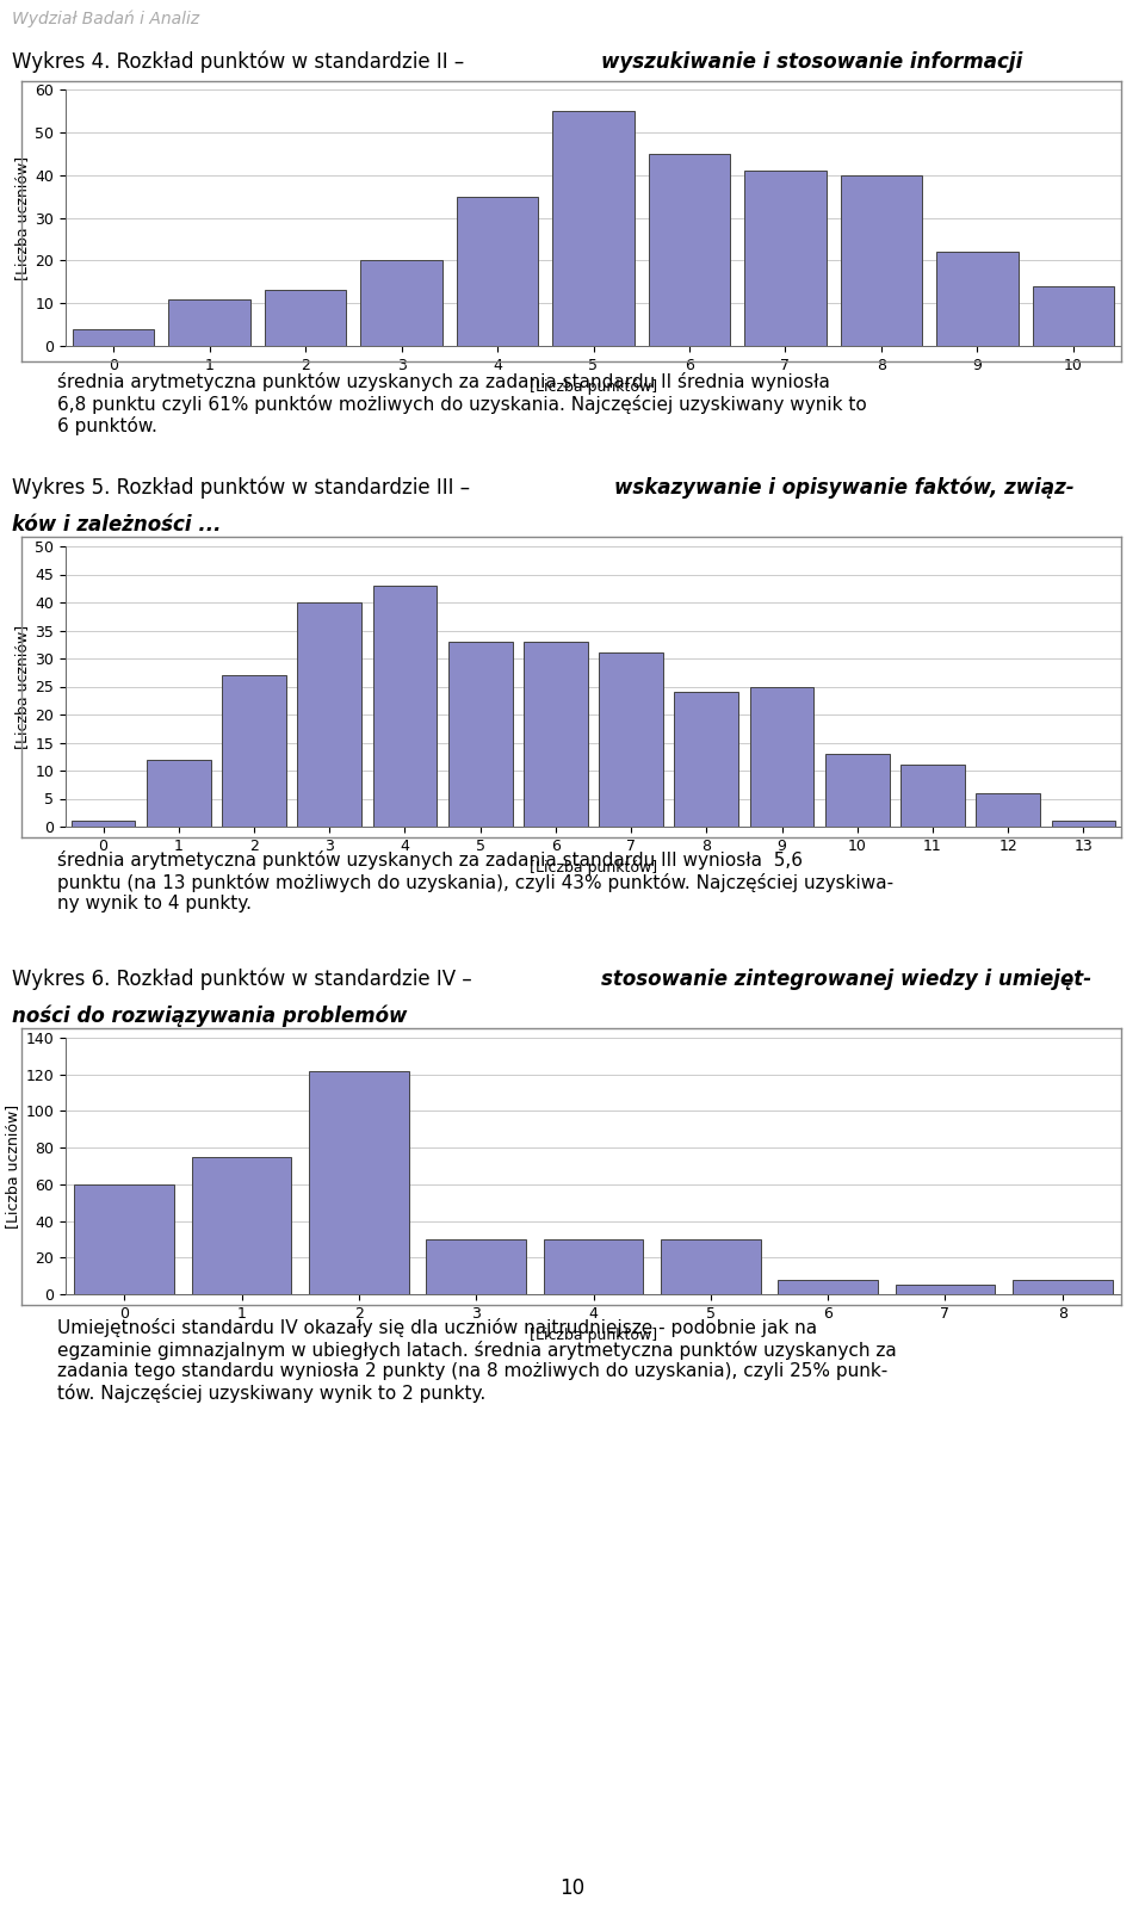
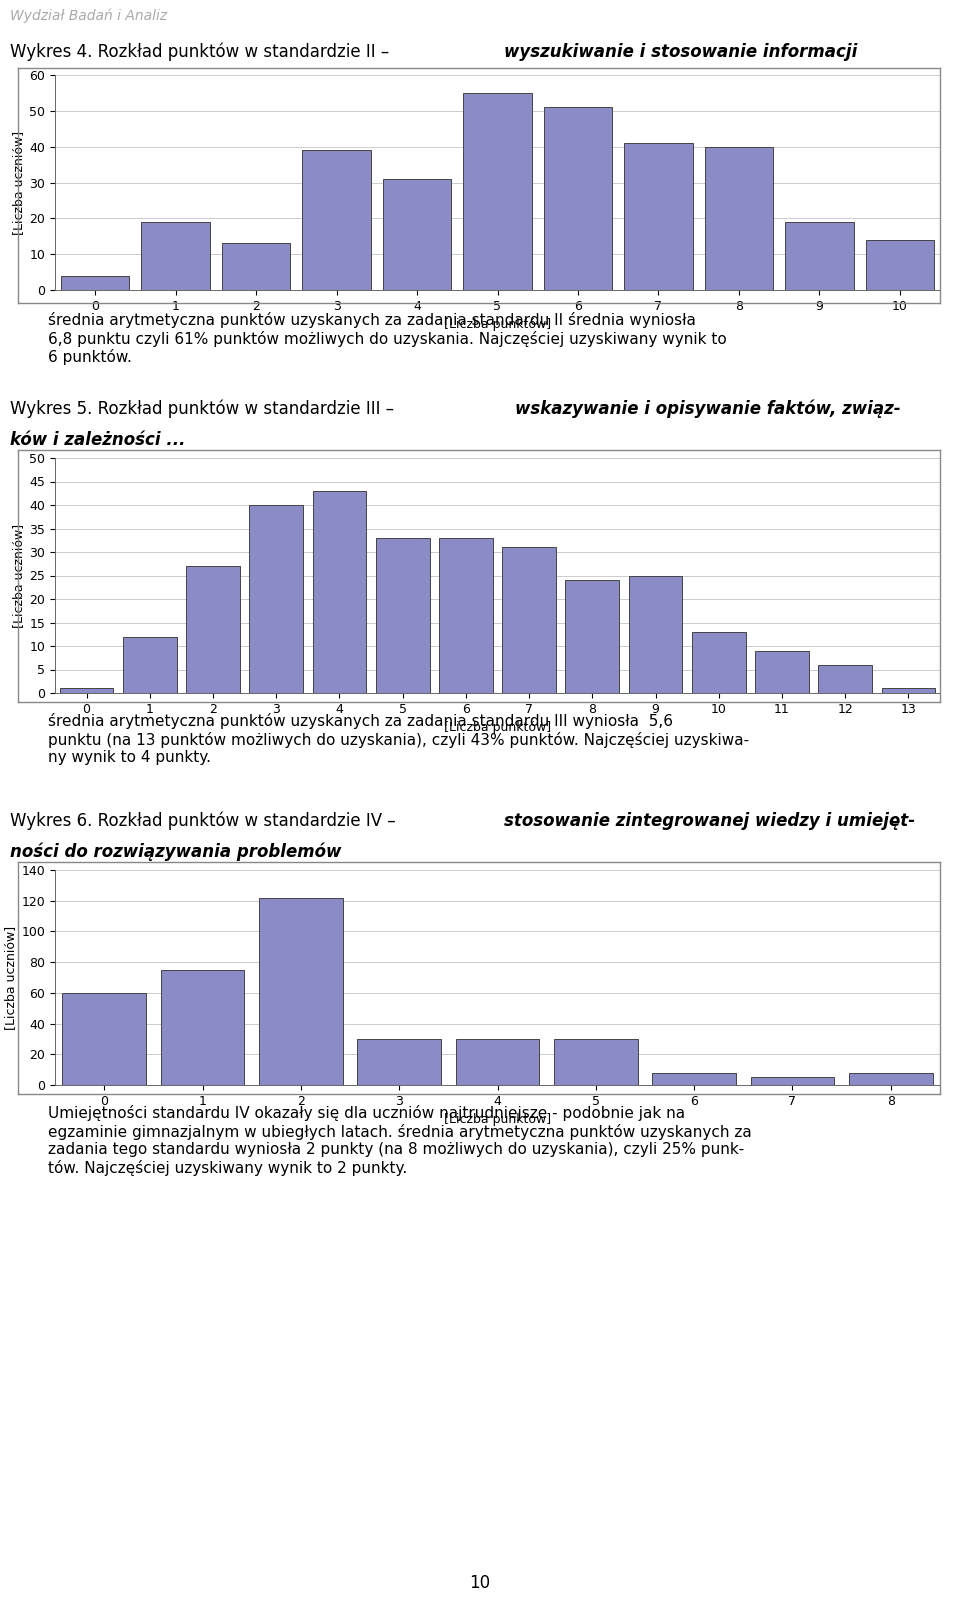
1: 11 -> 19
3: 20 -> 39
4: 35 -> 31
6: 45 -> 51
9: 22 -> 19
11: 11 -> 9
